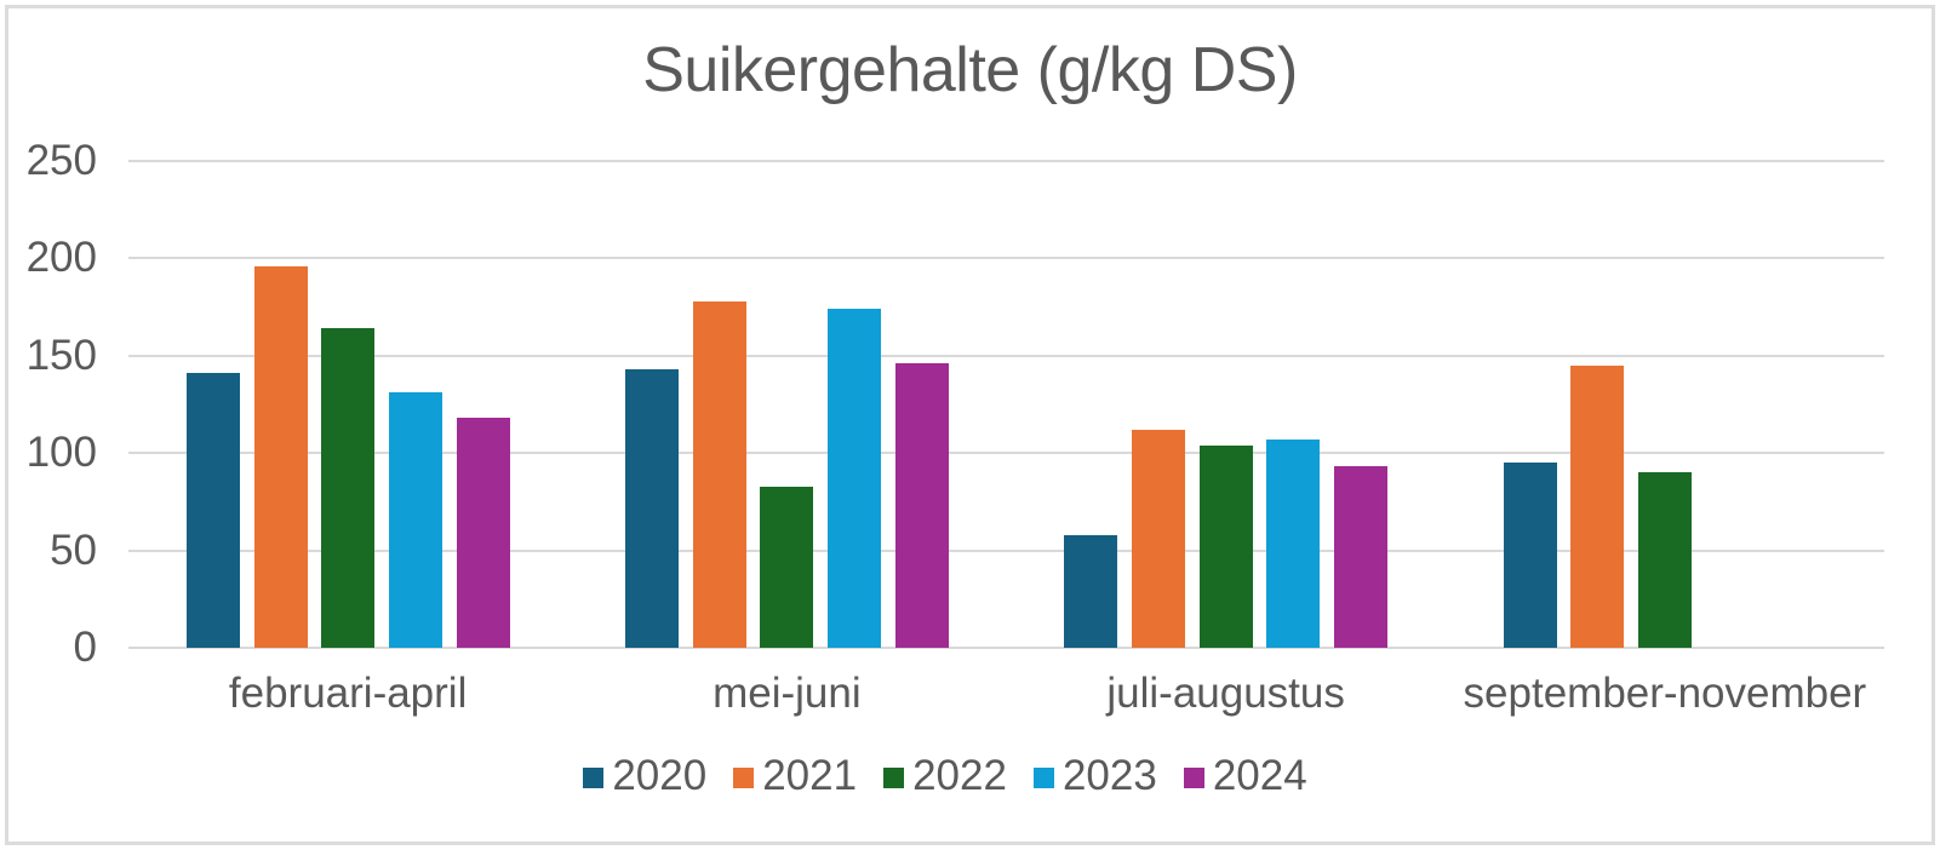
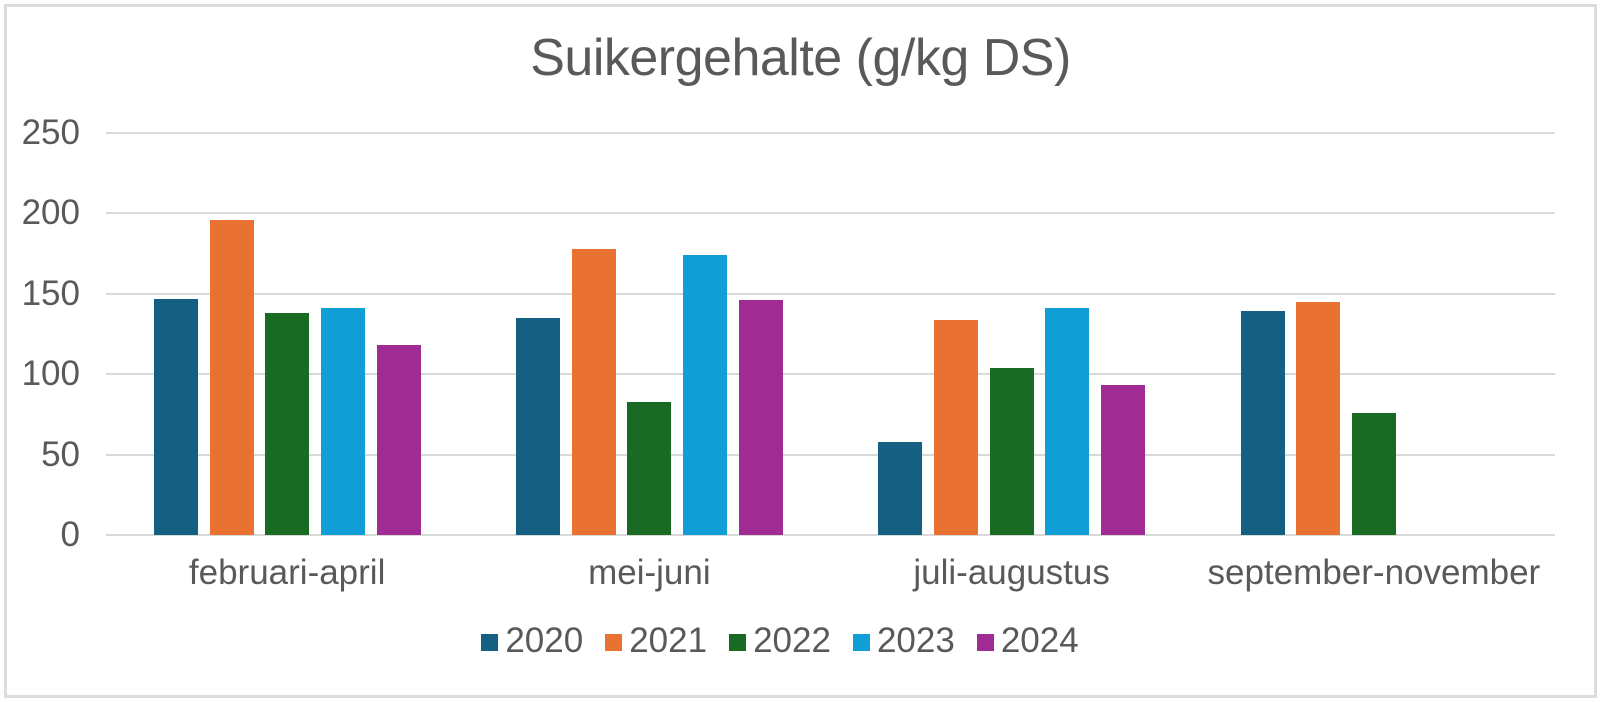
2020/februari-april: 141 -> 147
2022/februari-april: 164 -> 138
2023/februari-april: 131 -> 141
2020/mei-juni: 143 -> 135
2021/juli-augustus: 112 -> 134
2023/juli-augustus: 107 -> 141
2020/september-november: 95 -> 139
2022/september-november: 90 -> 76
